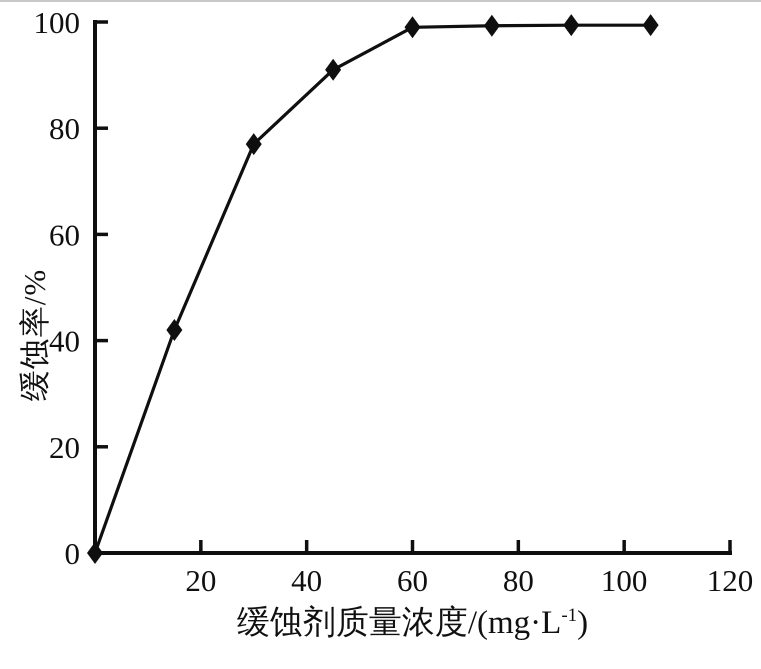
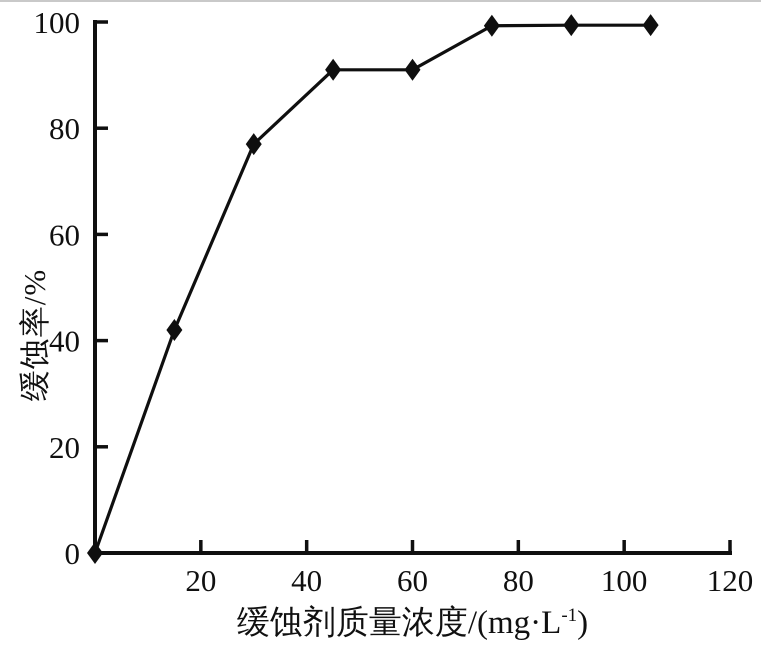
60: 99 -> 91
